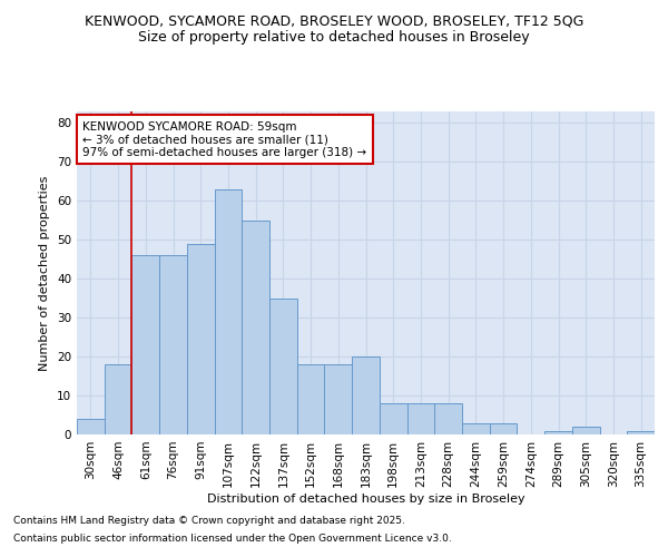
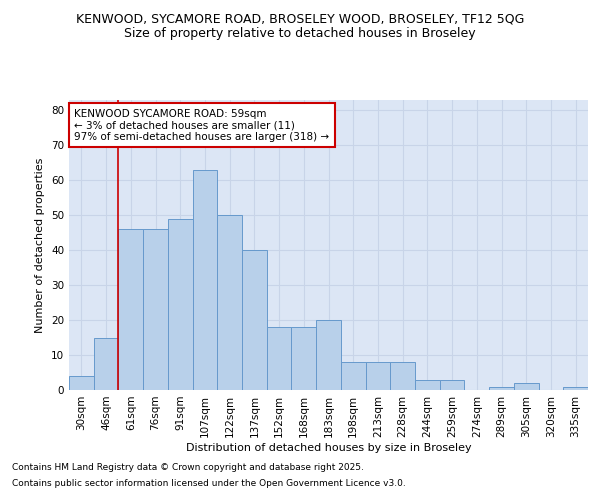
46sqm: 18 -> 15
122sqm: 55 -> 50
137sqm: 35 -> 40
